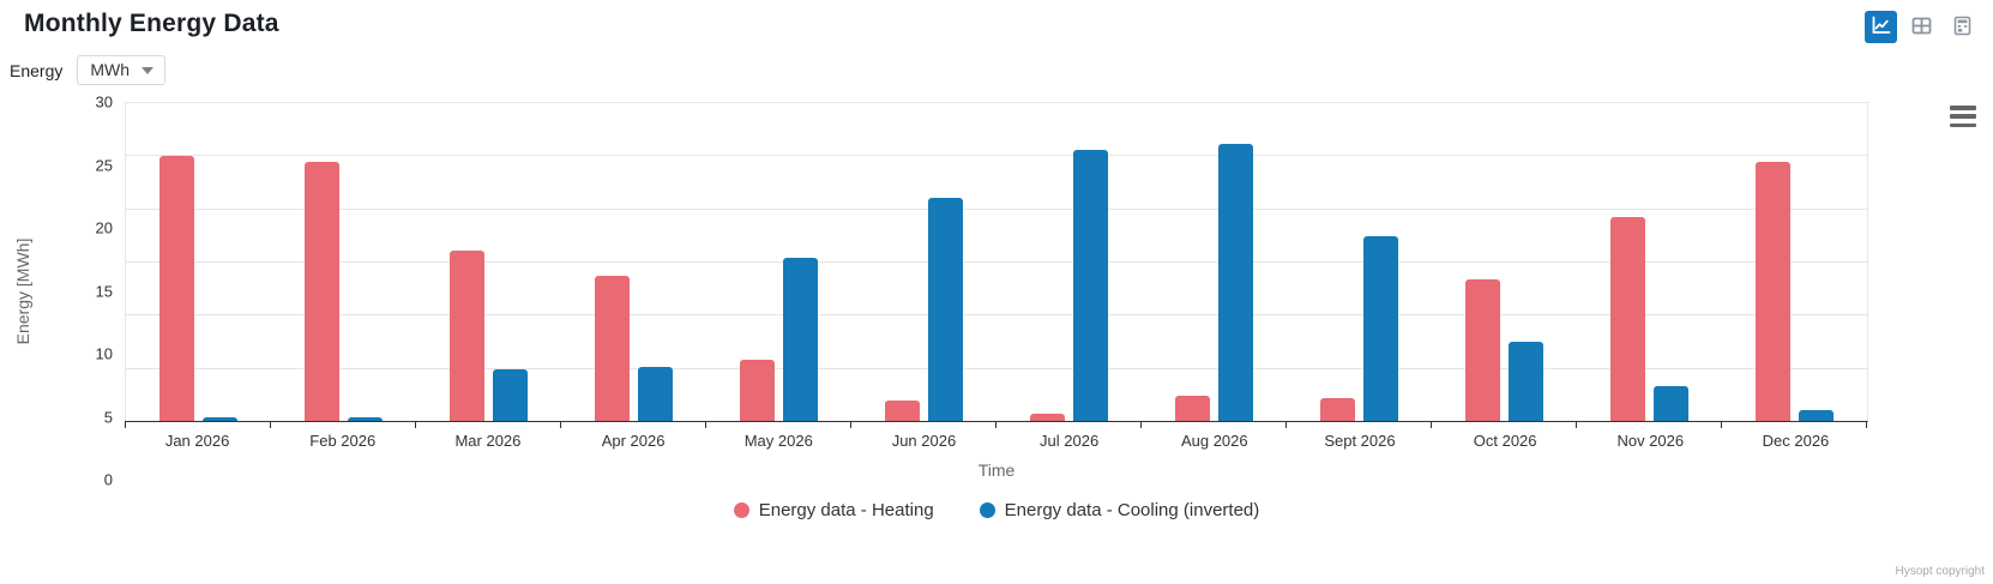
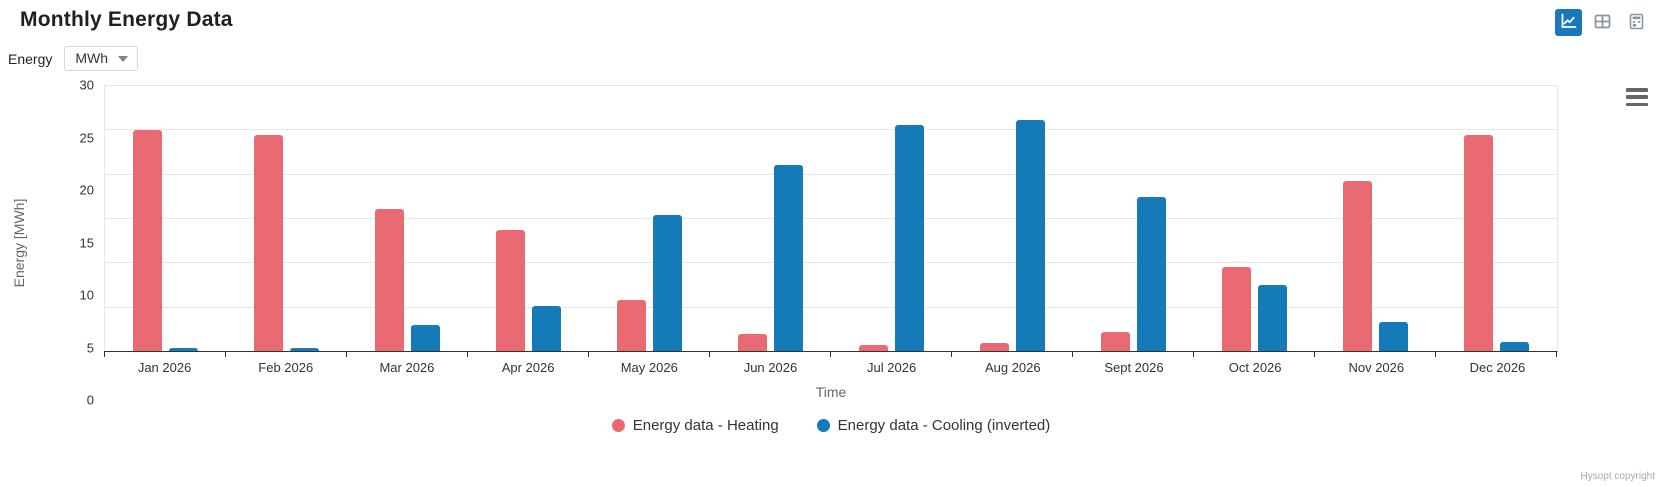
Energy data - Cooling (inverted)/Mar 2026: 4.9 -> 2.9
Energy data - Heating/Aug 2026: 2.4 -> 0.9
Energy data - Heating/Oct 2026: 13.3 -> 9.5
